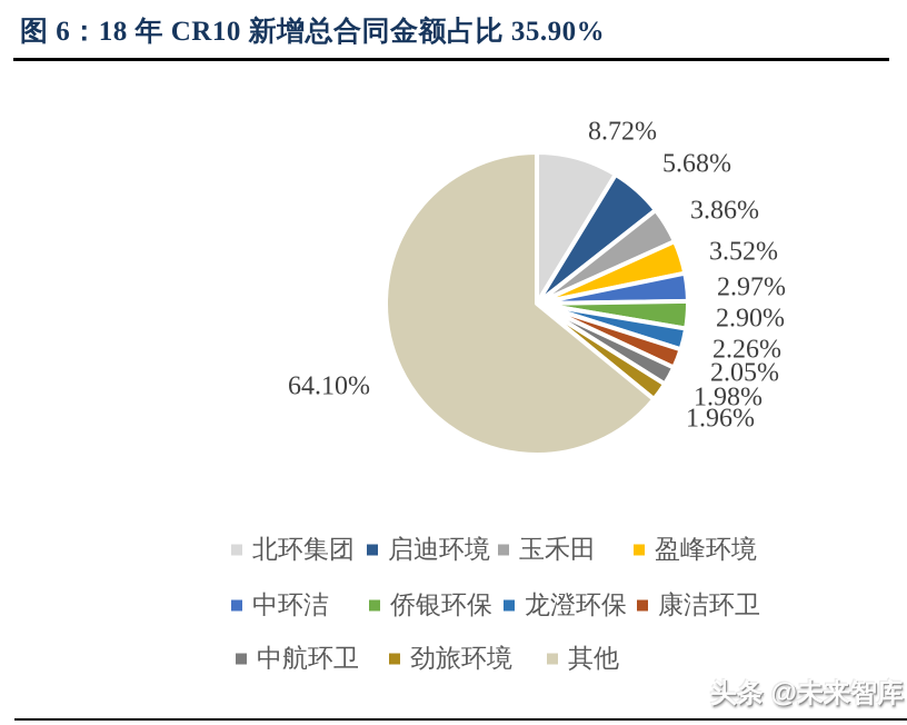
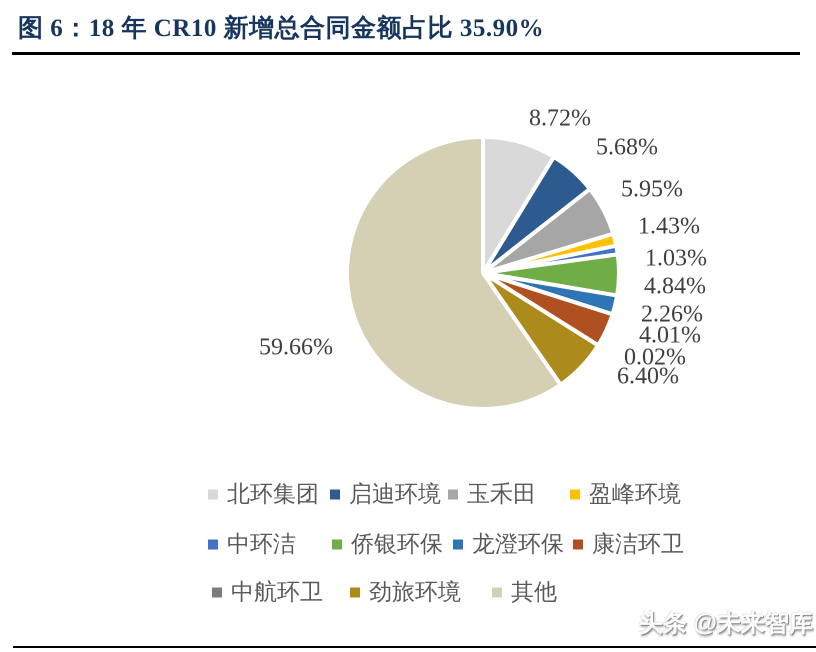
玉禾田: 3.86% -> 5.95%
盈峰环境: 3.52% -> 1.43%
中环洁: 2.97% -> 1.03%
侨银环保: 2.90% -> 4.84%
康洁环卫: 2.05% -> 4.01%
中航环卫: 1.98% -> 0.02%
劲旅环境: 1.96% -> 6.40%
其他: 64.10% -> 59.66%
